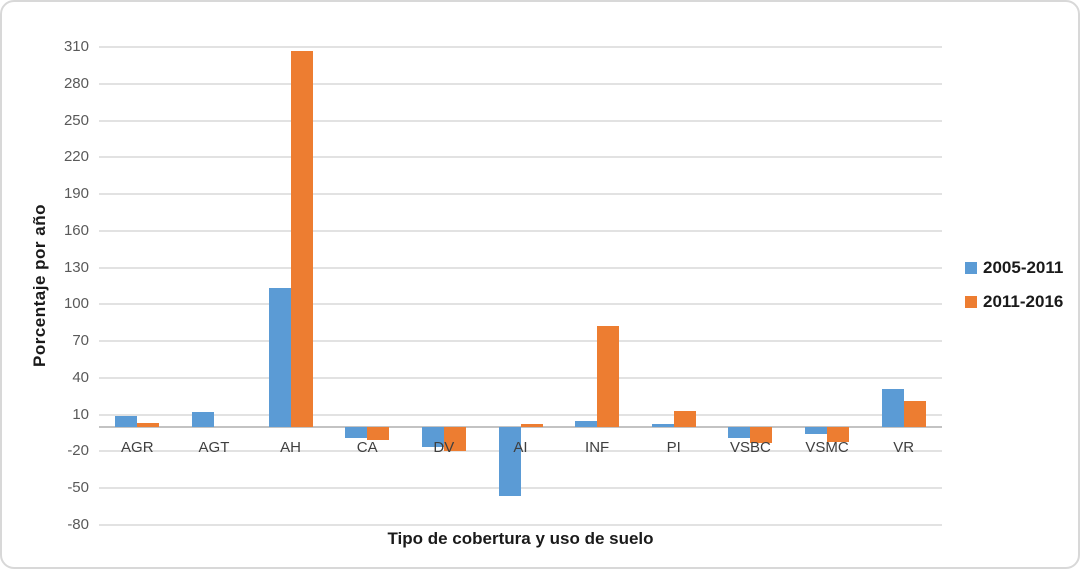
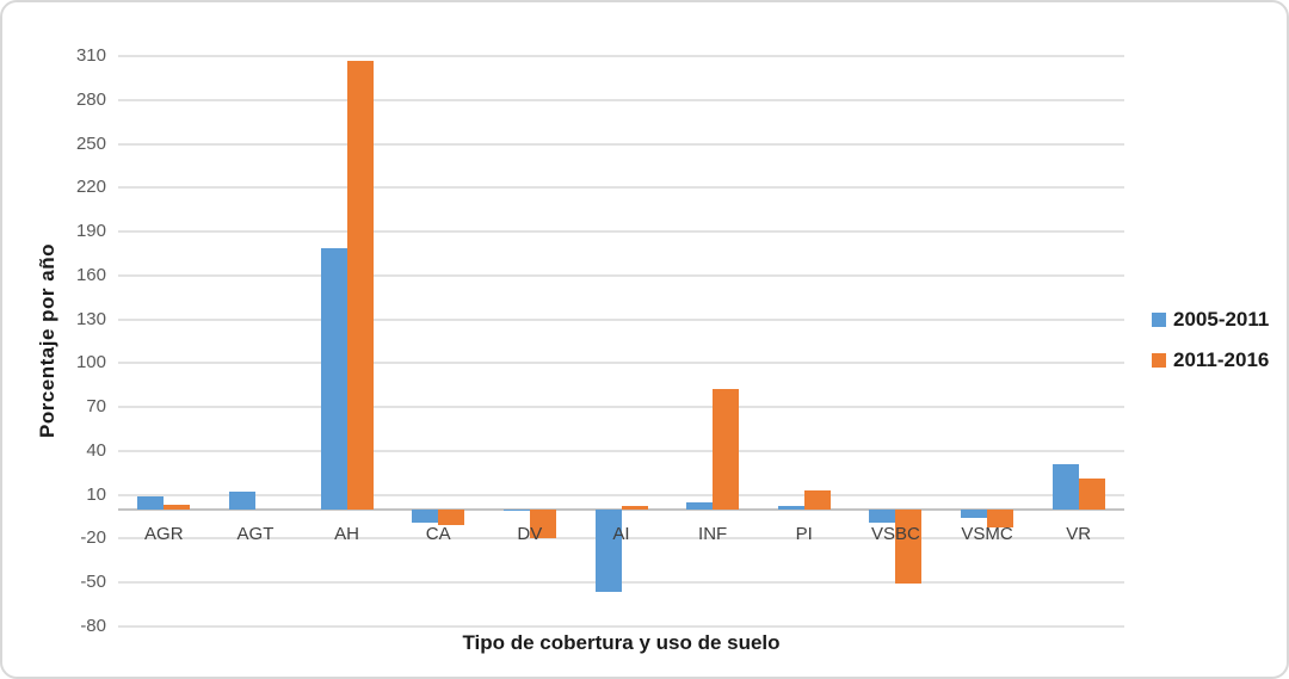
2005-2011/AH: 113 -> 179
2005-2011/DV: -16 -> -1
2011-2016/VSBC: -13 -> -51
